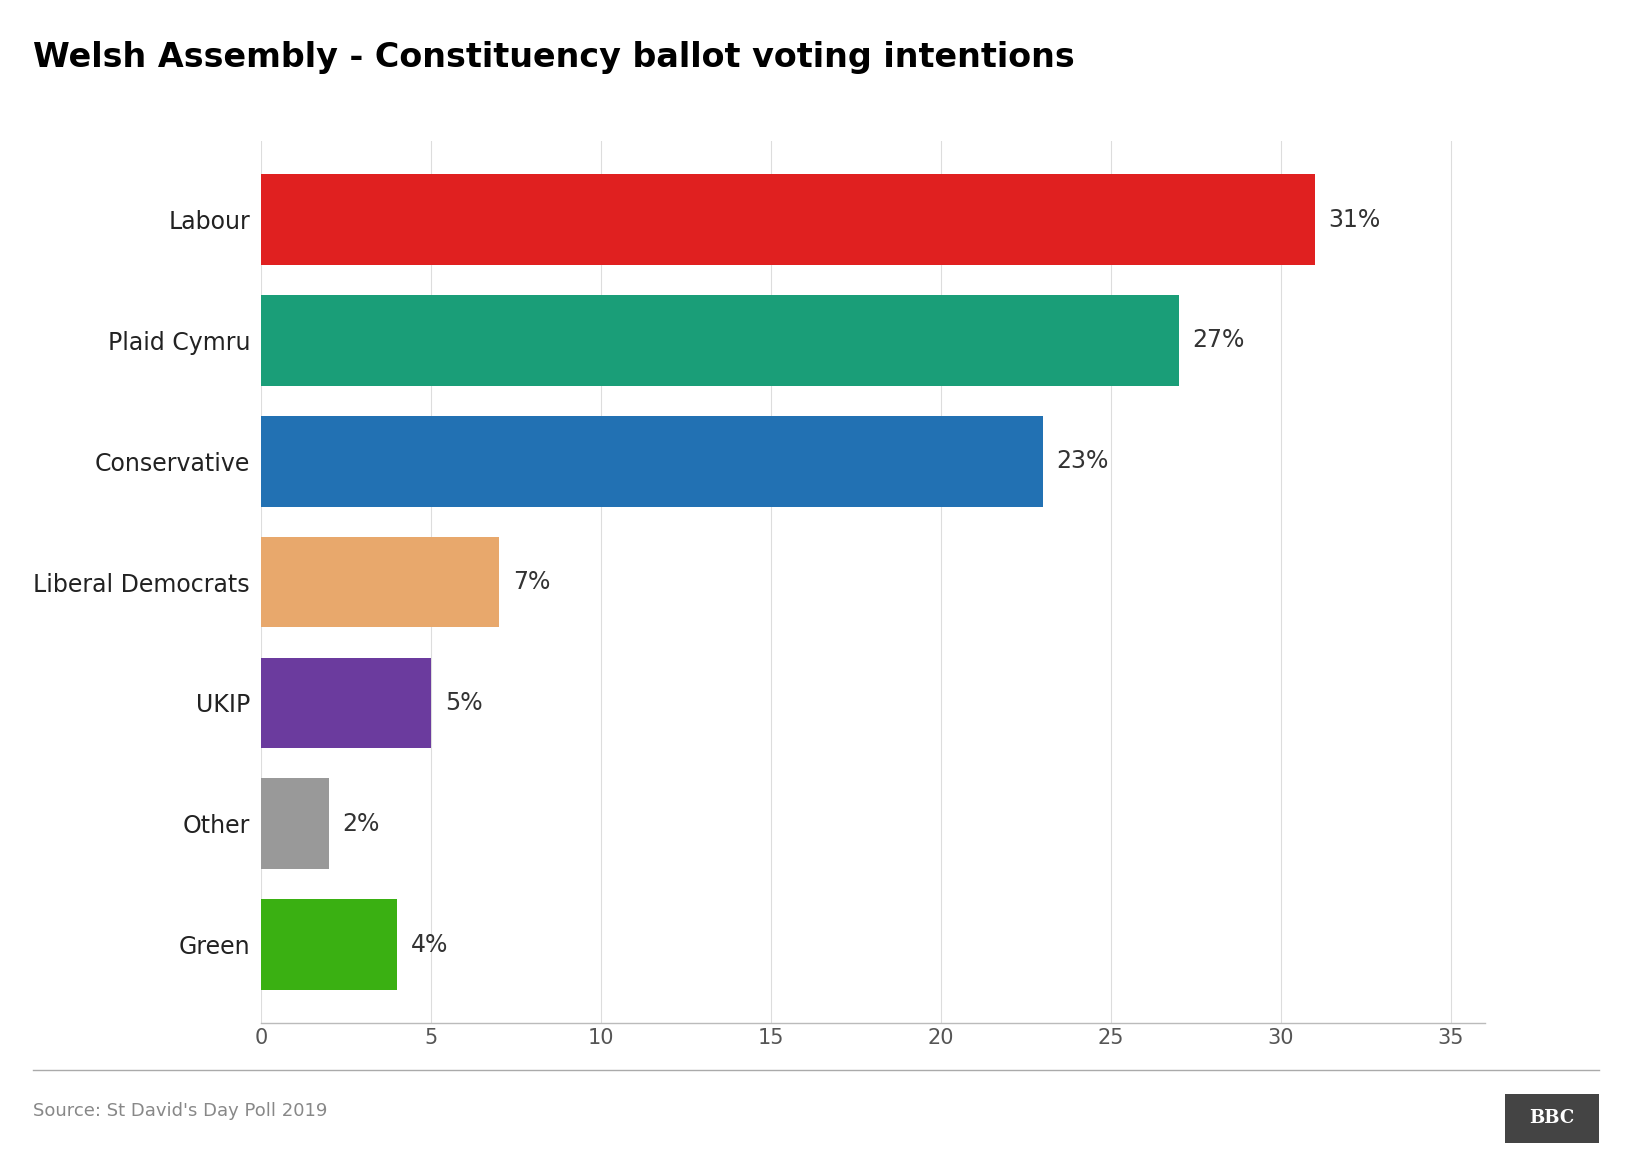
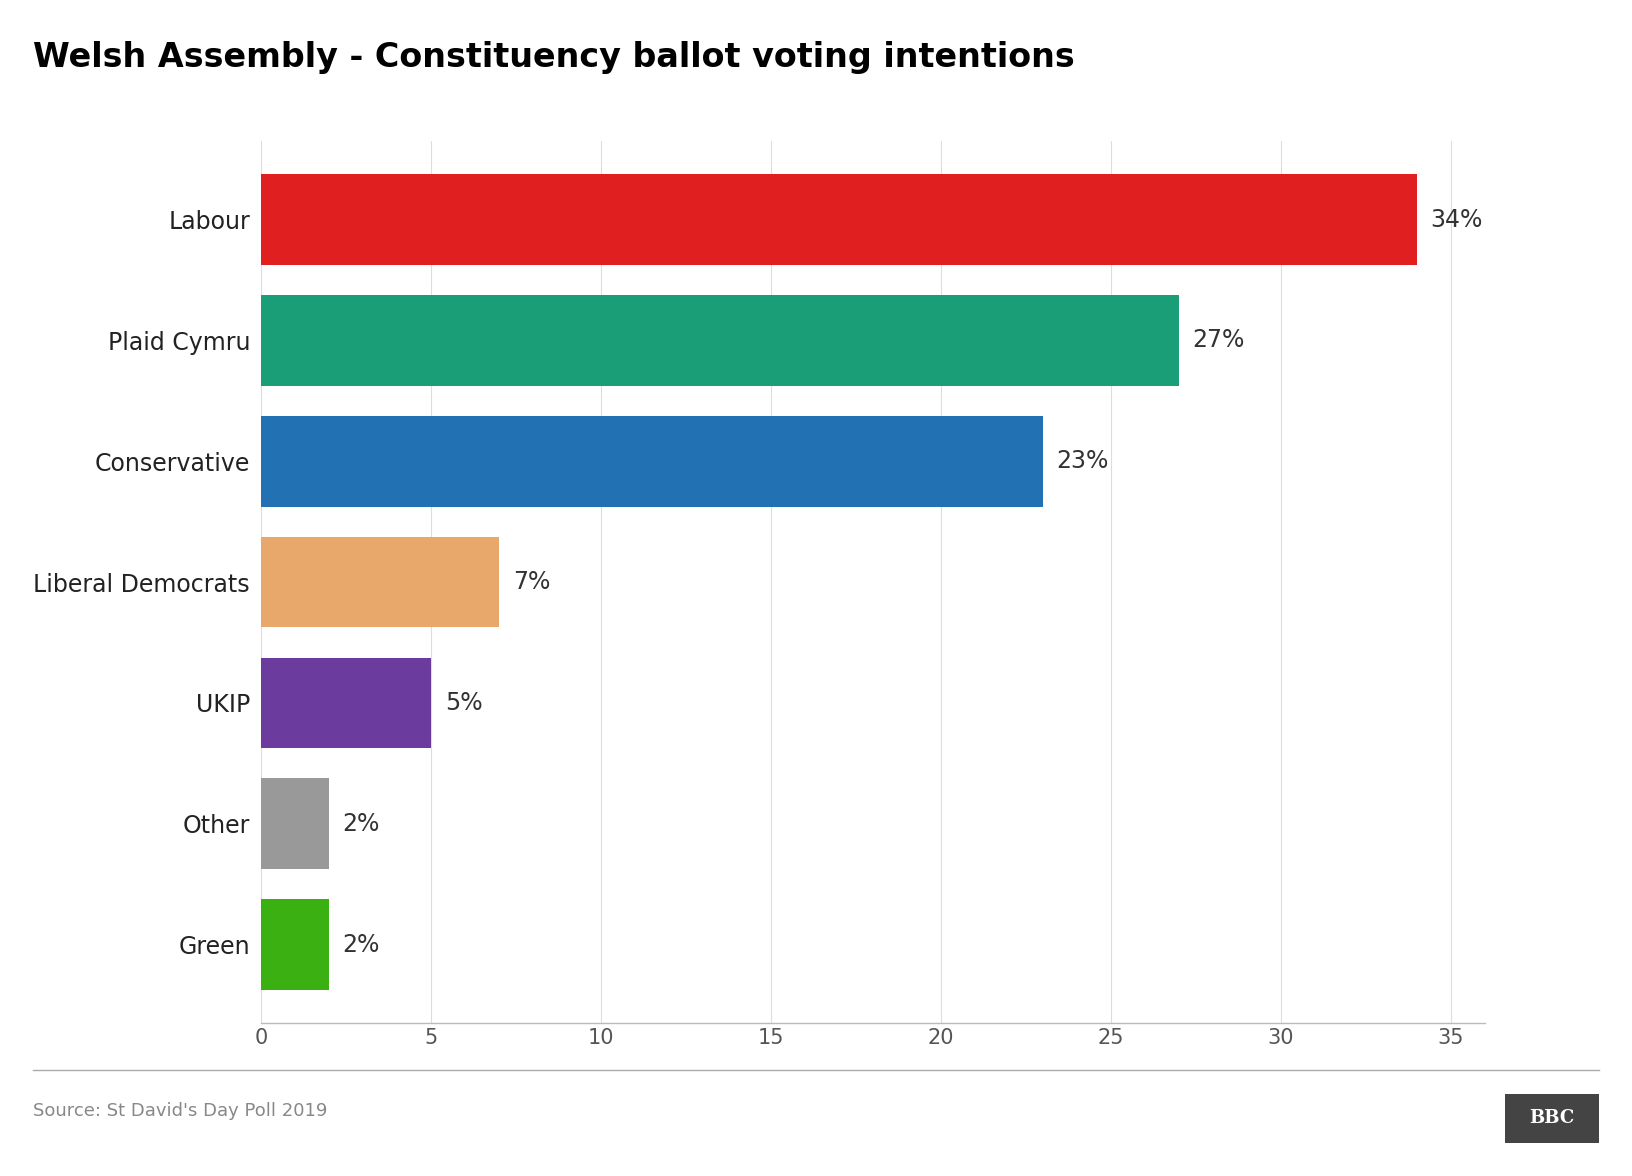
Labour: 31% -> 34%
Green: 4% -> 2%
